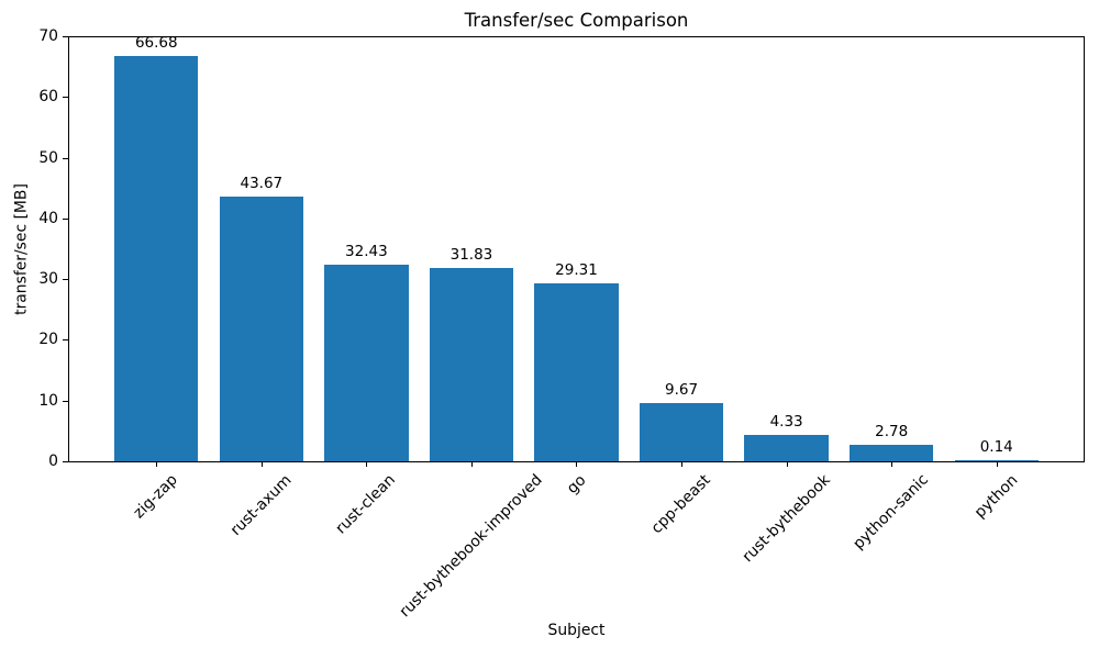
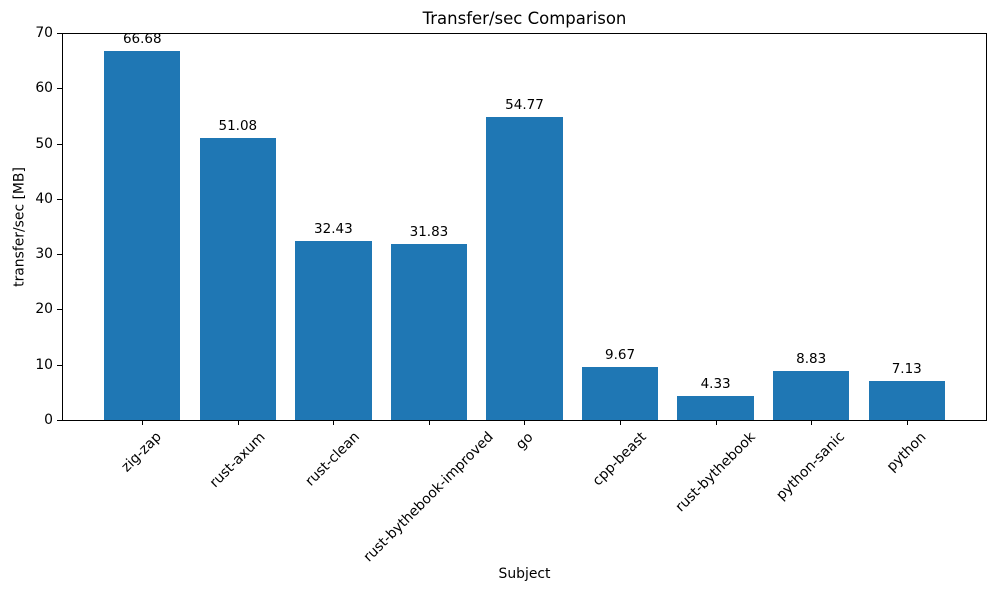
rust-axum: 43.67 -> 51.08
go: 29.31 -> 54.77
python-sanic: 2.78 -> 8.83
python: 0.14 -> 7.13
